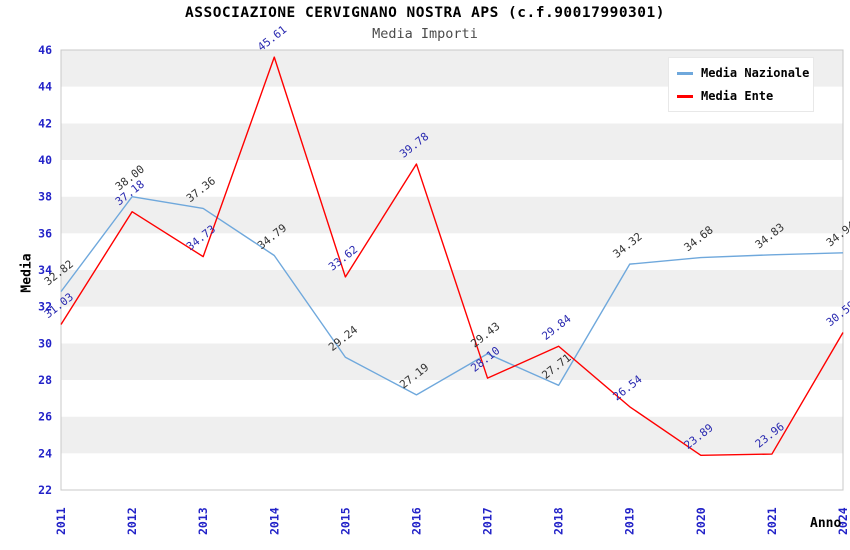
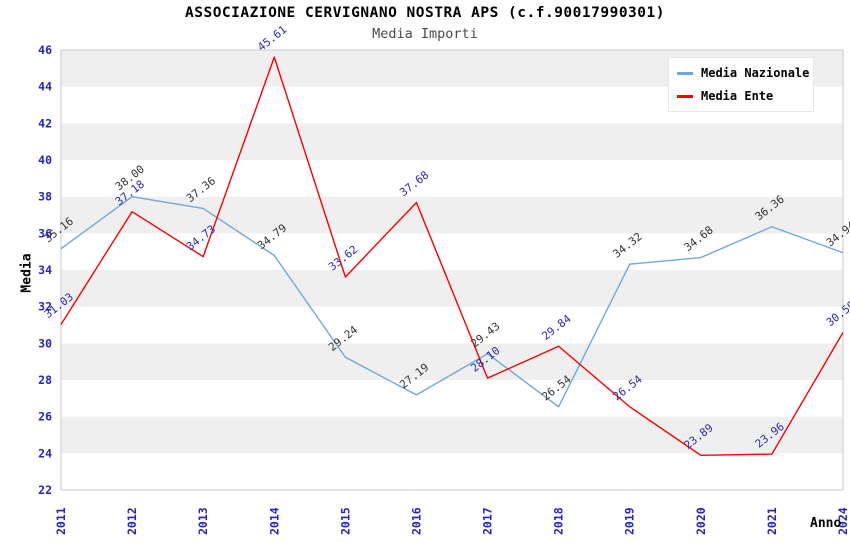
Media Nazionale/2011: 32.82 -> 35.16
Media Ente/2016: 39.78 -> 37.68
Media Nazionale/2018: 27.71 -> 26.54
Media Nazionale/2021: 34.83 -> 36.36
